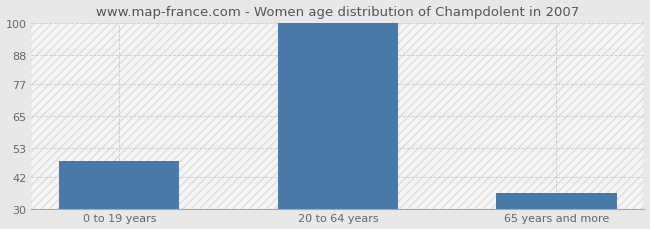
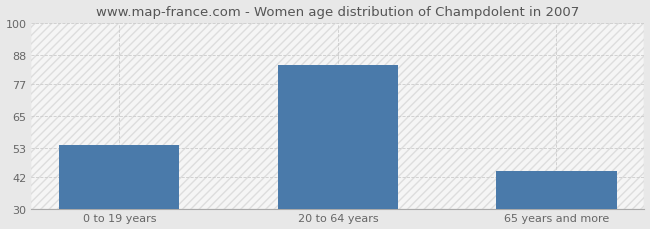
0 to 19 years: 48 -> 54
20 to 64 years: 100 -> 84
65 years and more: 36 -> 44
